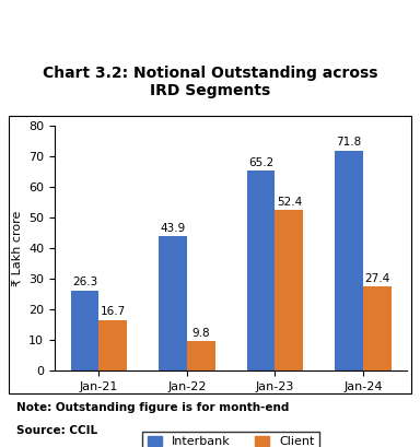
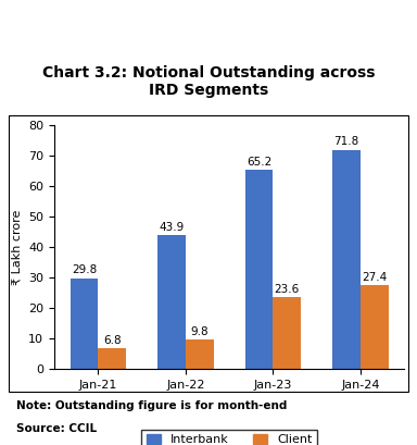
Interbank/Jan-21: 26.3 -> 29.8
Client/Jan-21: 16.7 -> 6.8
Client/Jan-23: 52.4 -> 23.6
